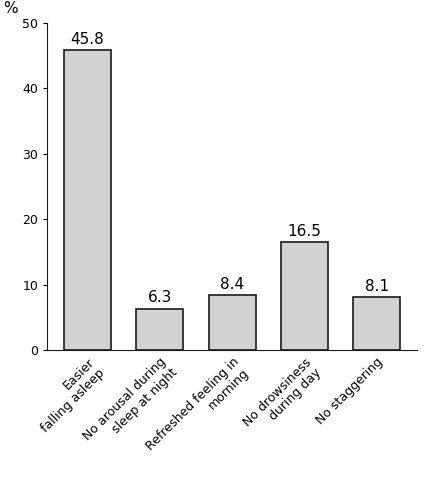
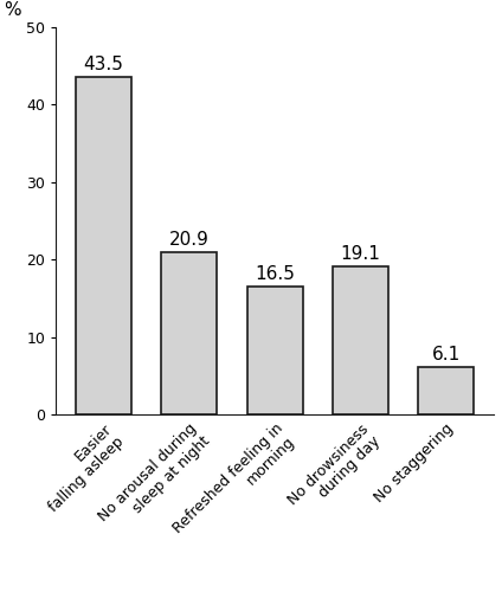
Easier falling asleep: 45.8 -> 43.5
No arousal during sleep at night: 6.3 -> 20.9
Refreshed feeling in morning: 8.4 -> 16.5
No drowsiness during day: 16.5 -> 19.1
No staggering: 8.1 -> 6.1
